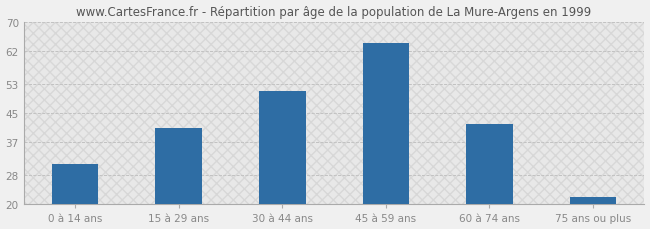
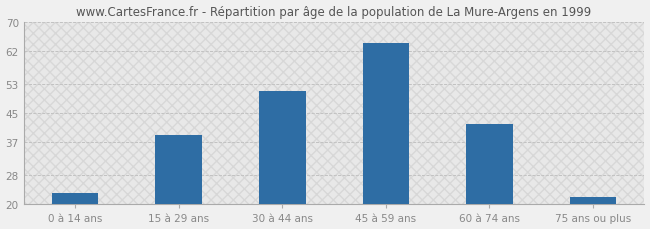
0 à 14 ans: 31 -> 23
15 à 29 ans: 41 -> 39
